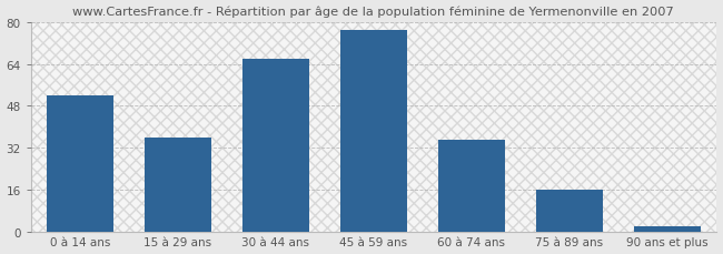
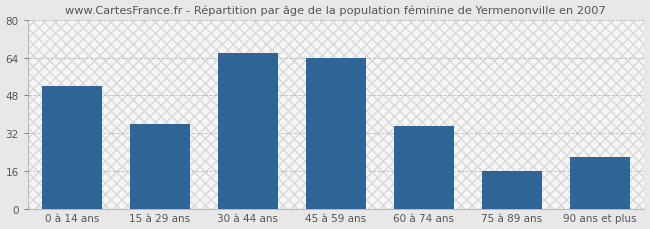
45 à 59 ans: 77 -> 64
90 ans et plus: 2 -> 22
